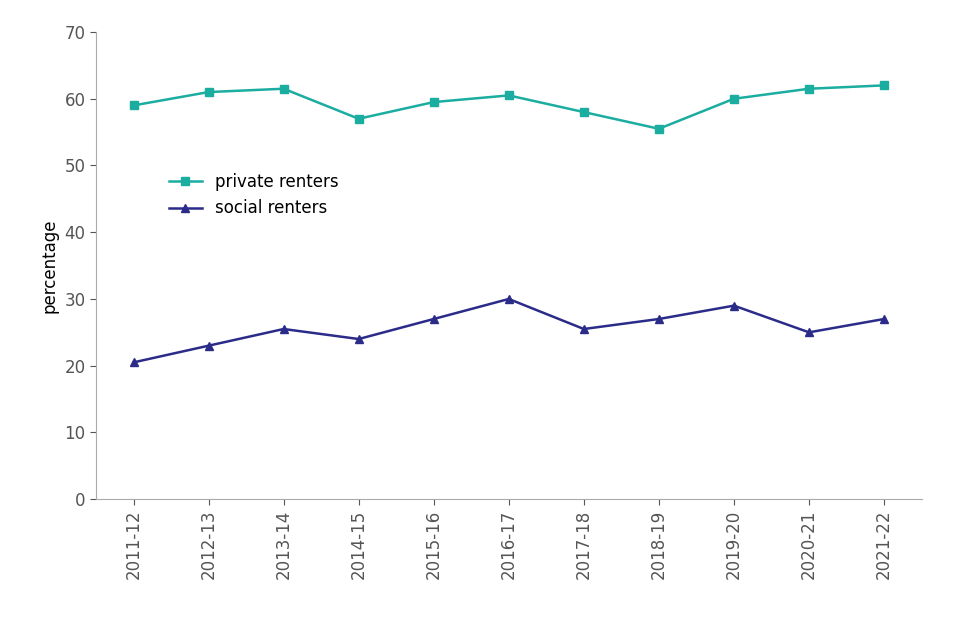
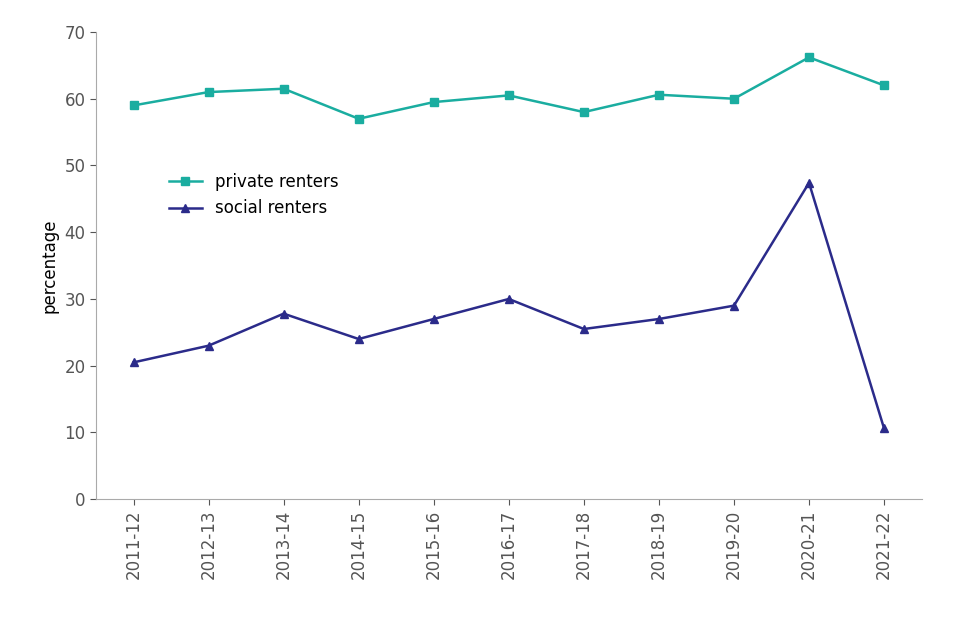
social renters/2013-14: 25.5 -> 27.8
private renters/2018-19: 55.5 -> 60.6
private renters/2020-21: 61.5 -> 66.2
social renters/2020-21: 25.0 -> 47.4
social renters/2021-22: 27.0 -> 10.6
